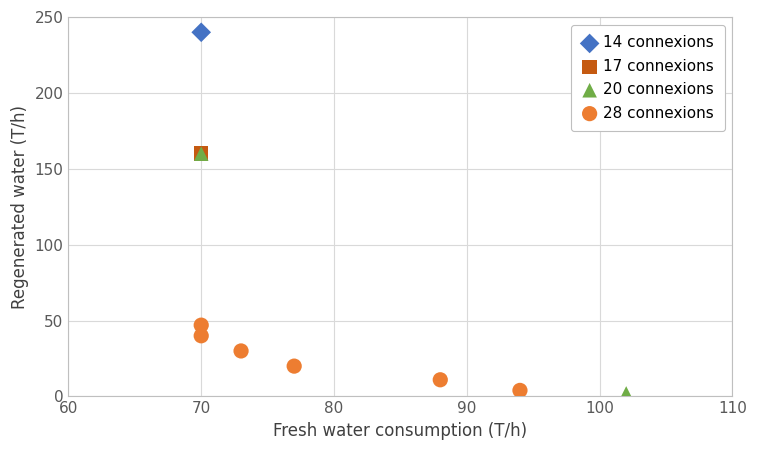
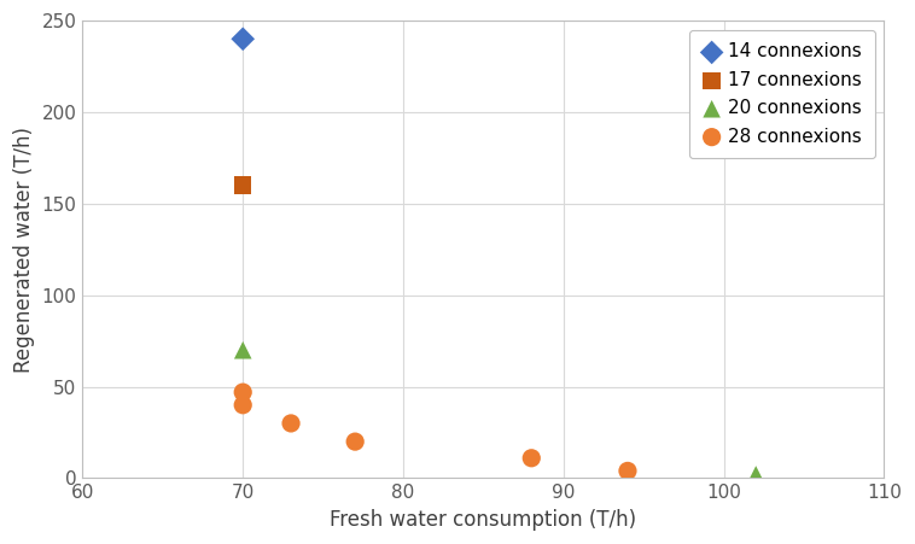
20 connexions/70: 160 -> 70
